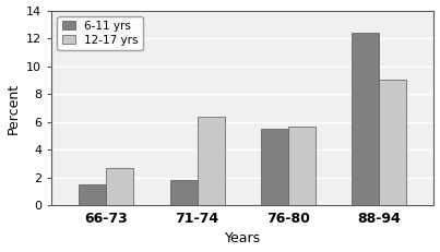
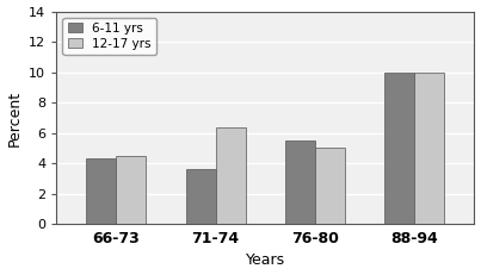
6-11 yrs/66-73: 1.5 -> 4.3
12-17 yrs/66-73: 2.7 -> 4.5
6-11 yrs/71-74: 1.8 -> 3.6
12-17 yrs/76-80: 5.7 -> 5.0
6-11 yrs/88-94: 12.4 -> 10.0
12-17 yrs/88-94: 9.0 -> 10.0
